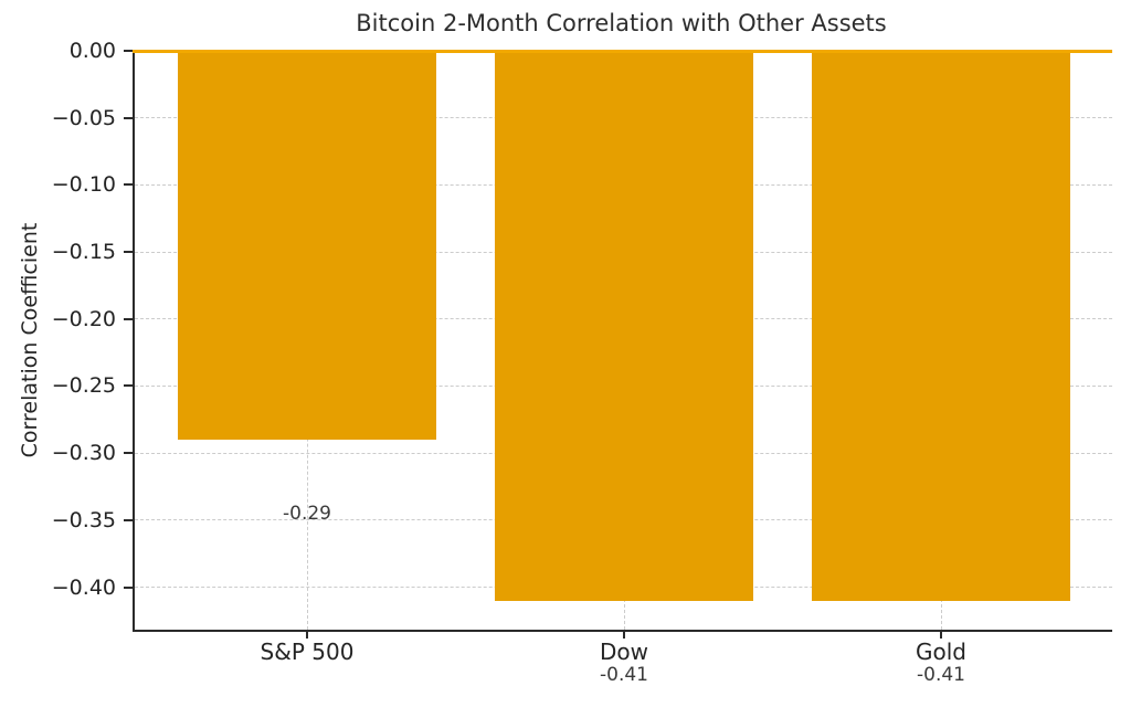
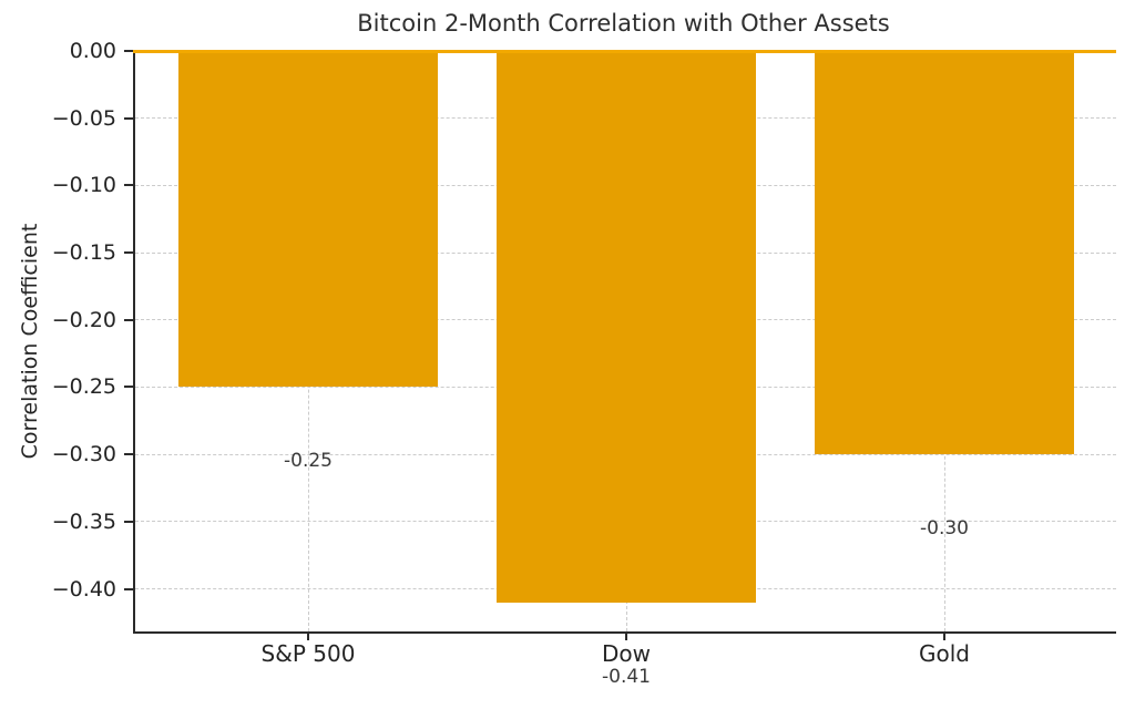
S&P 500: -0.29 -> -0.25
Gold: -0.41 -> -0.30
